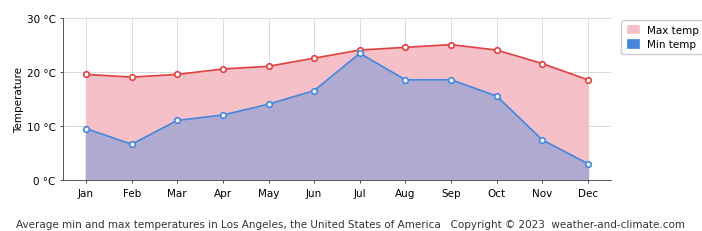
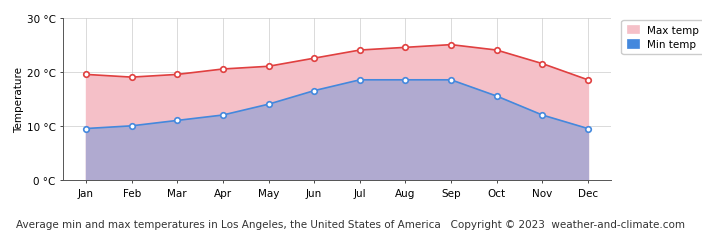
Min temp/Feb: 6.6 °C -> 10.0 °C
Min temp/Jul: 23.4 °C -> 18.5 °C
Min temp/Nov: 7.4 °C -> 12.0 °C
Min temp/Dec: 3.0 °C -> 9.5 °C
